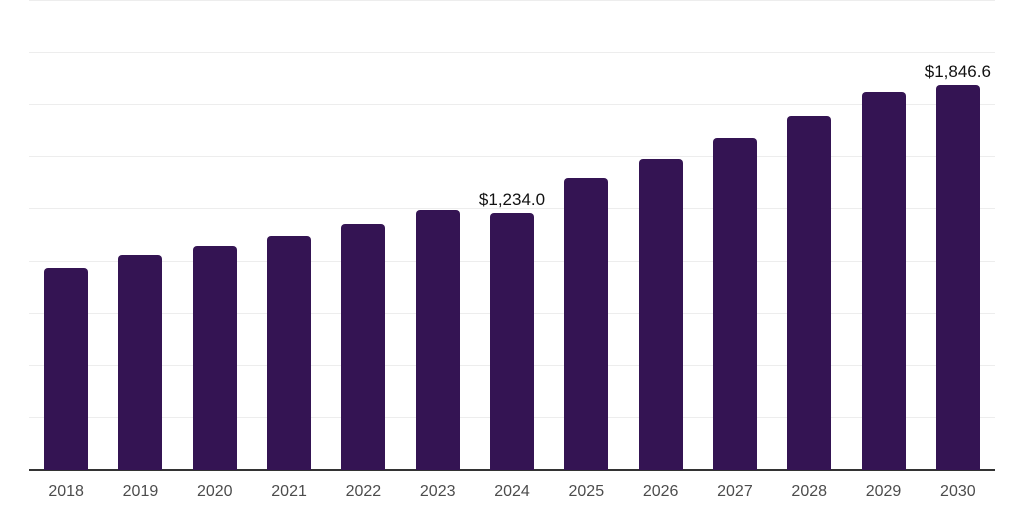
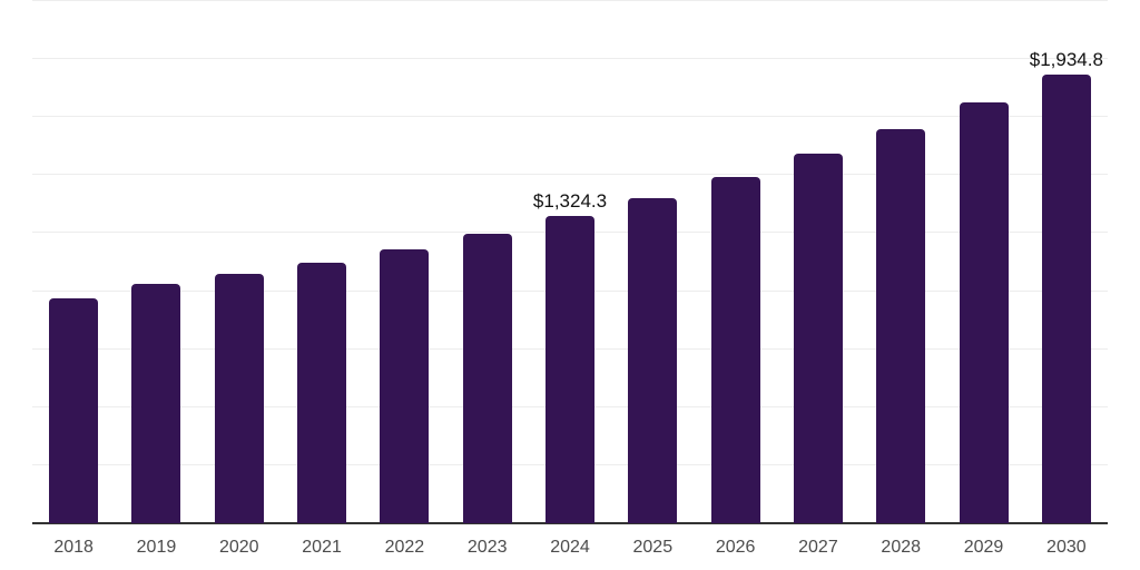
2024: $1,234.0 -> $1,324.3
2030: $1,846.6 -> $1,934.8
